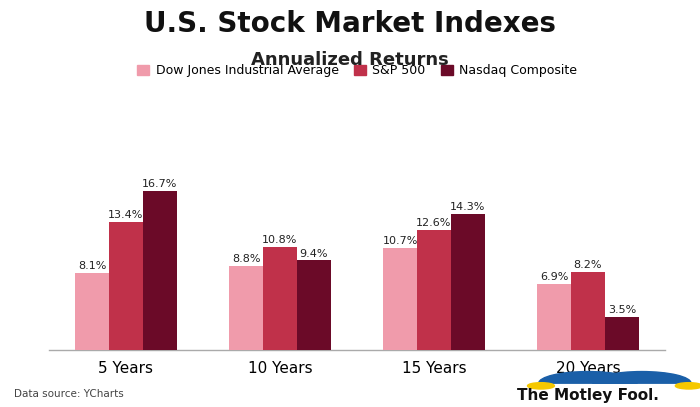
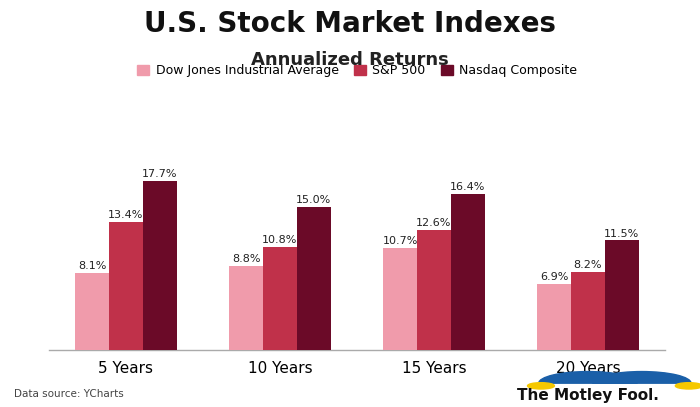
Nasdaq Composite/5 Years: 16.7% -> 17.7%
Nasdaq Composite/10 Years: 9.4% -> 15.0%
Nasdaq Composite/15 Years: 14.3% -> 16.4%
Nasdaq Composite/20 Years: 3.5% -> 11.5%
